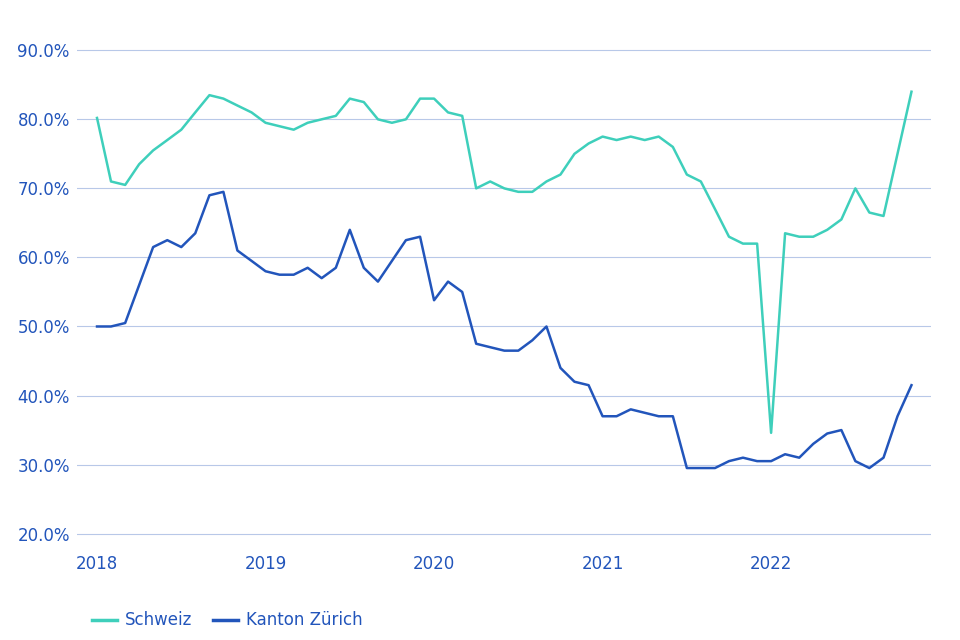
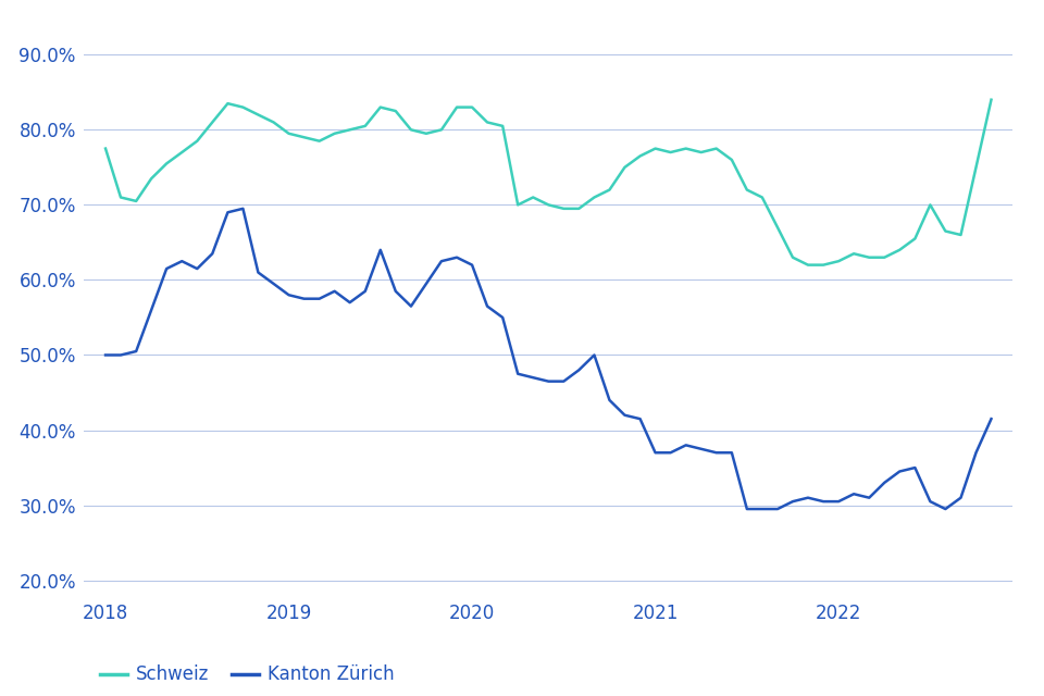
Schweiz/2018: 80.2% -> 77.5%
Kanton Zürich/2020: 53.8% -> 62.0%
Schweiz/2022: 34.6% -> 62.5%
